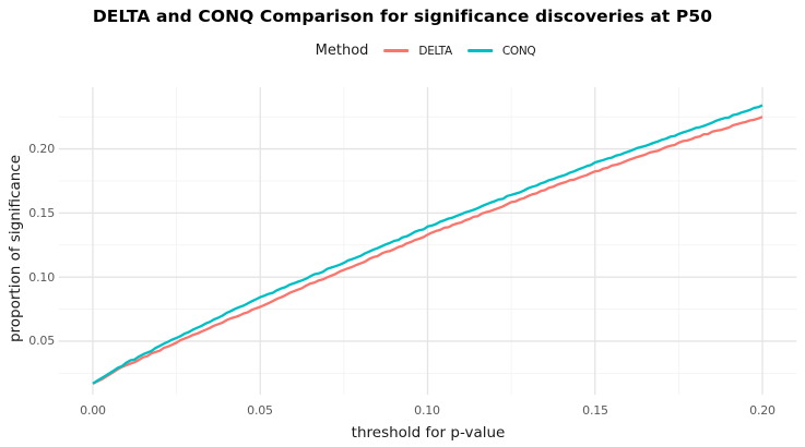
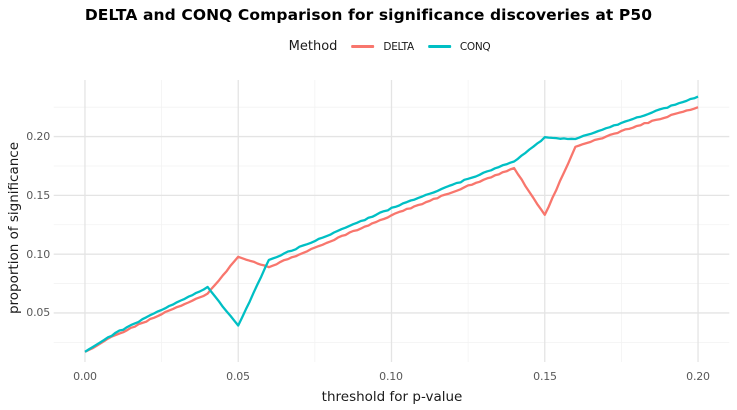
DELTA/0.05: 0.077 -> 0.098
CONQ/0.05: 0.084 -> 0.039
DELTA/0.15: 0.182 -> 0.133
CONQ/0.15: 0.189 -> 0.199
